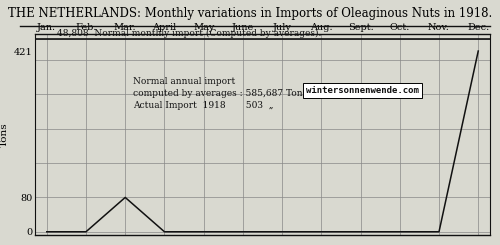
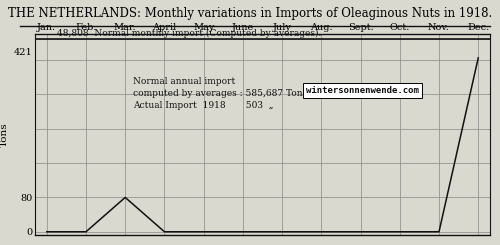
Dec.: 421 -> 405
